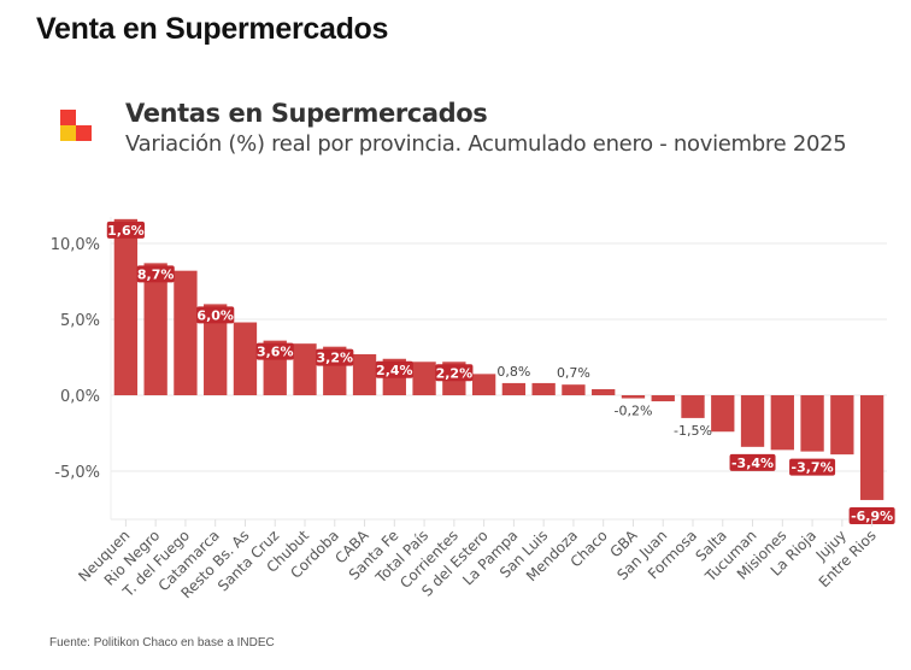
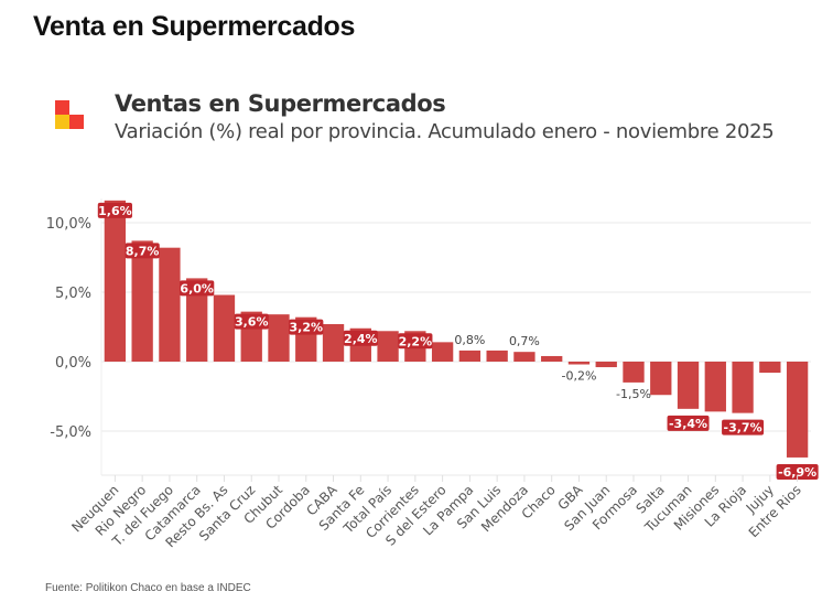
Jujuy: -3,9% -> -0,8%
